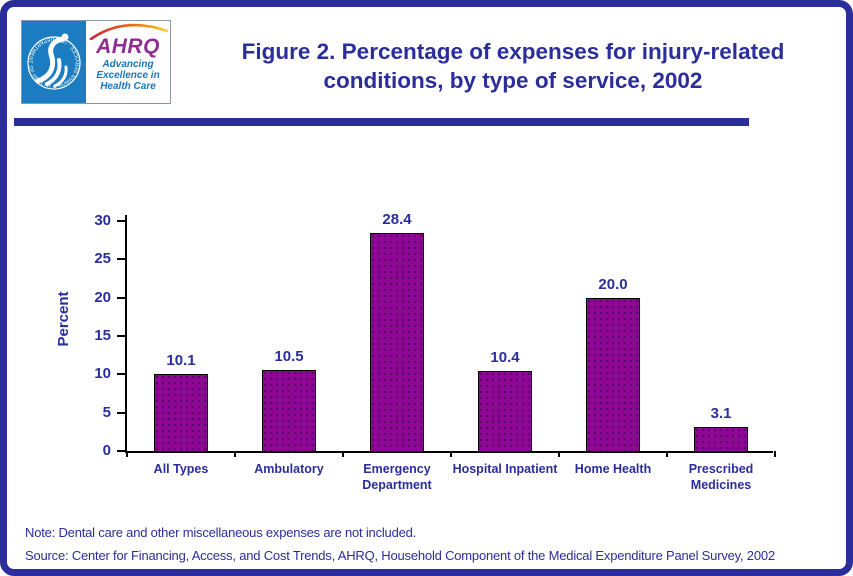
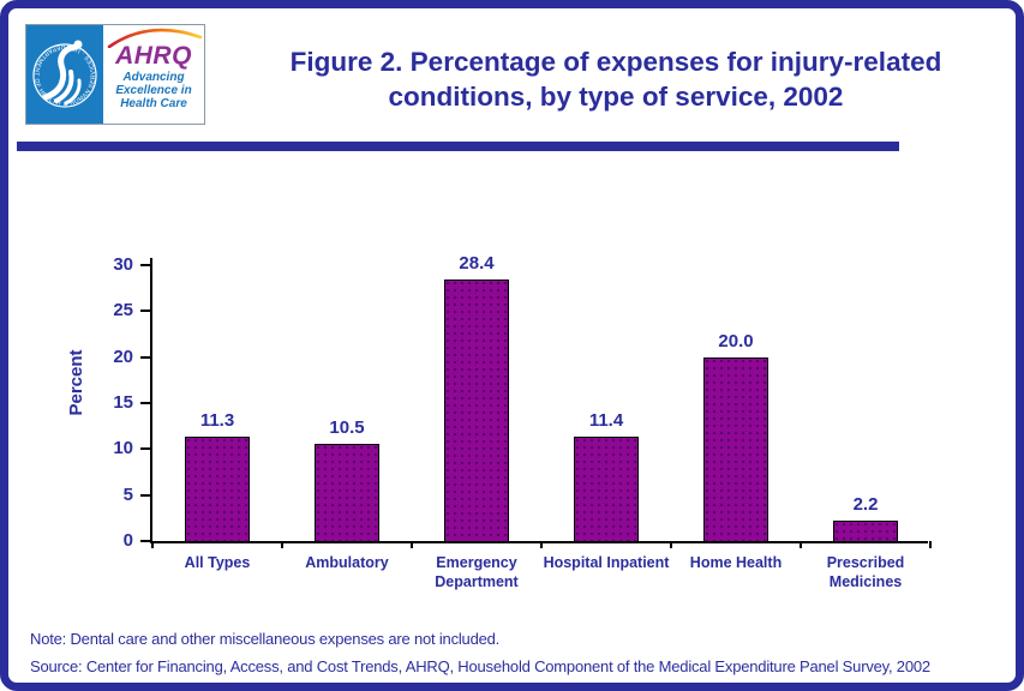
All Types: 10.1 -> 11.3
Hospital Inpatient: 10.4 -> 11.4
Prescribed Medicines: 3.1 -> 2.2
